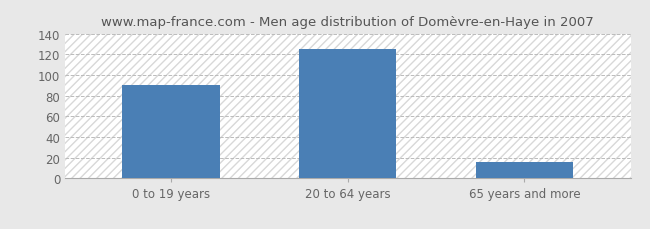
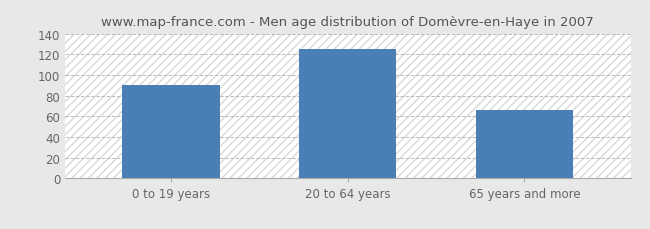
65 years and more: 16 -> 66
